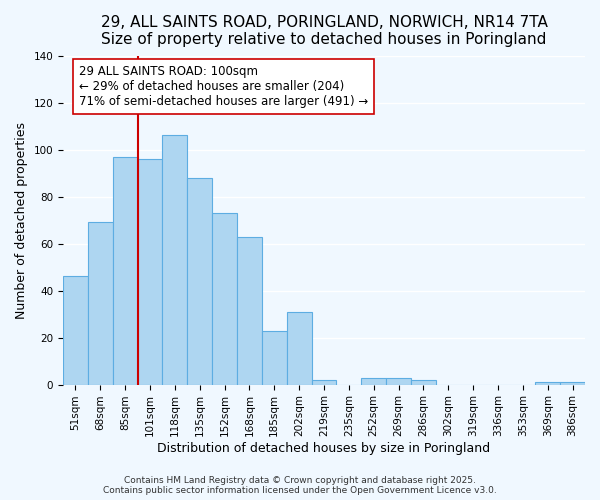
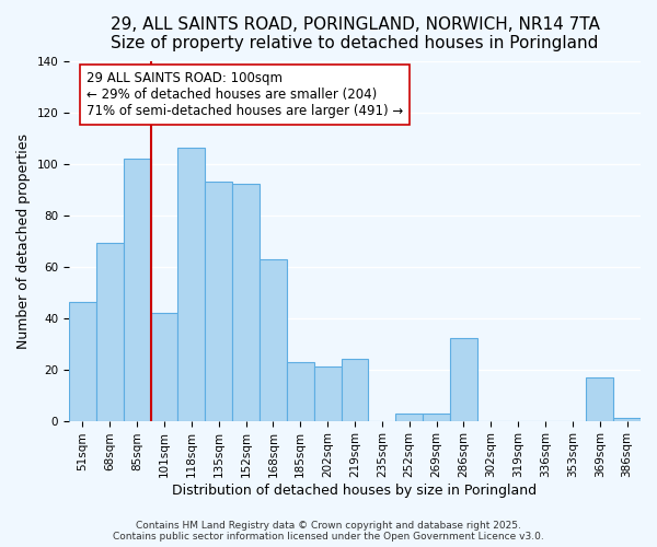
85sqm: 97 -> 102
101sqm: 96 -> 42
135sqm: 88 -> 93
152sqm: 73 -> 92
202sqm: 31 -> 21
219sqm: 2 -> 24
286sqm: 2 -> 32
369sqm: 1 -> 17
